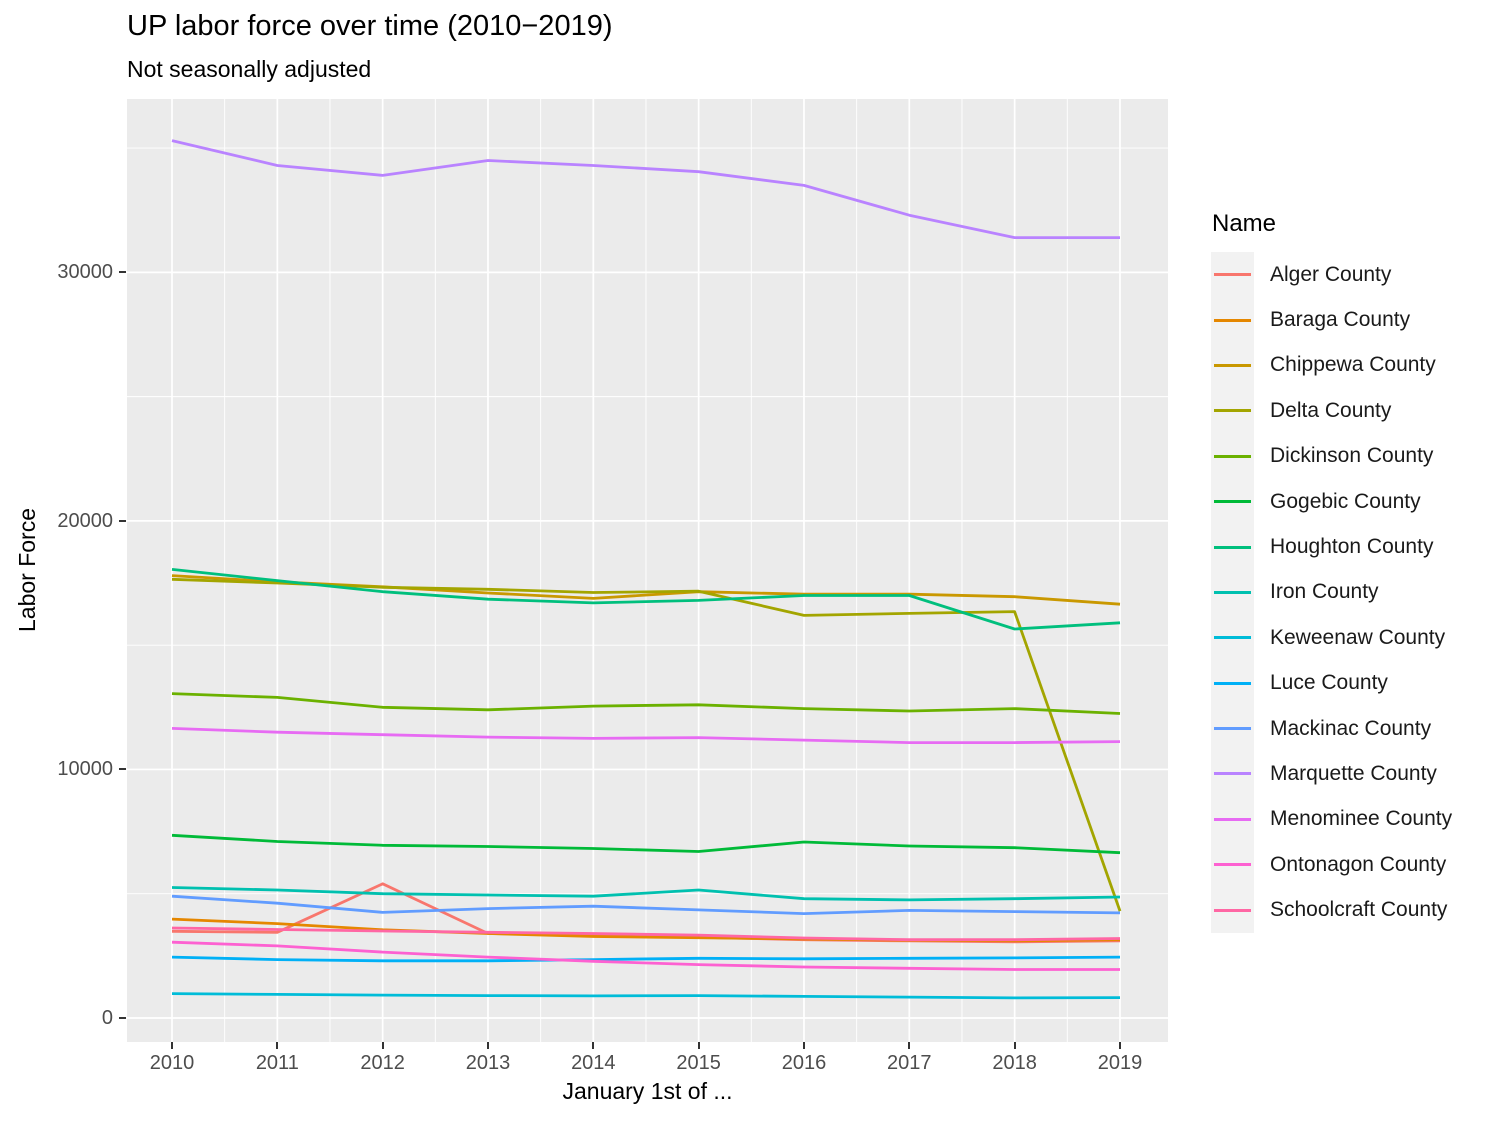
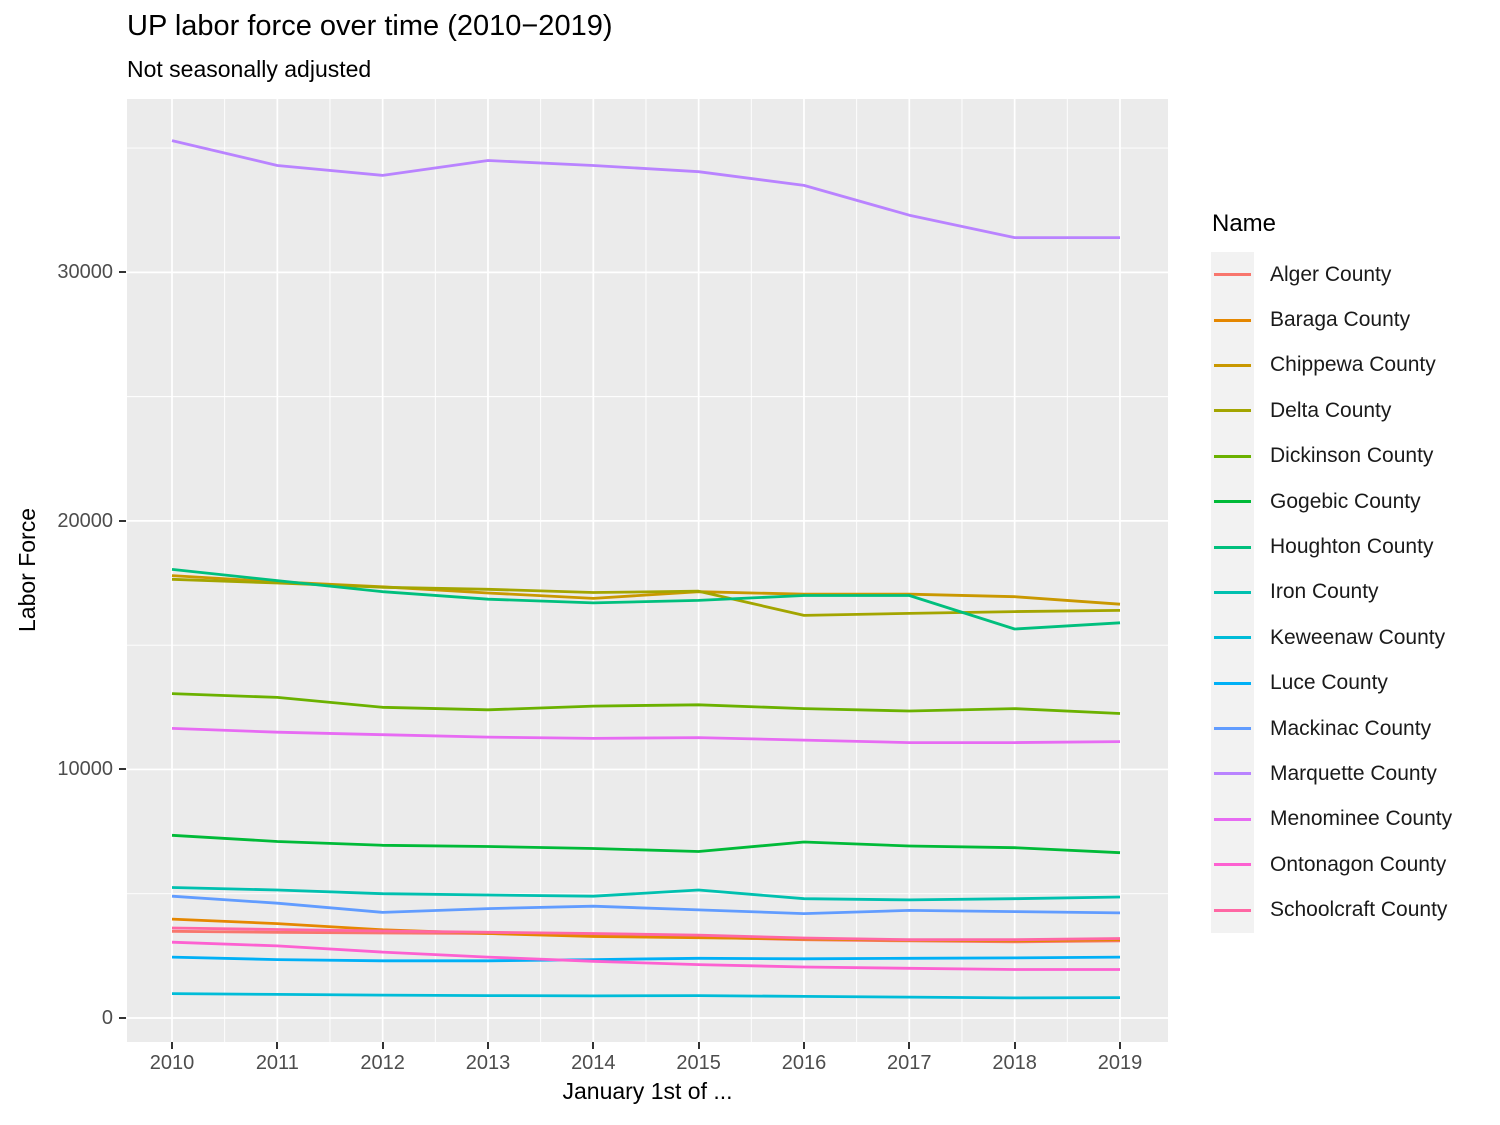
Alger County/2012: 5400 -> 3400
Delta County/2019: 4300 -> 16400
